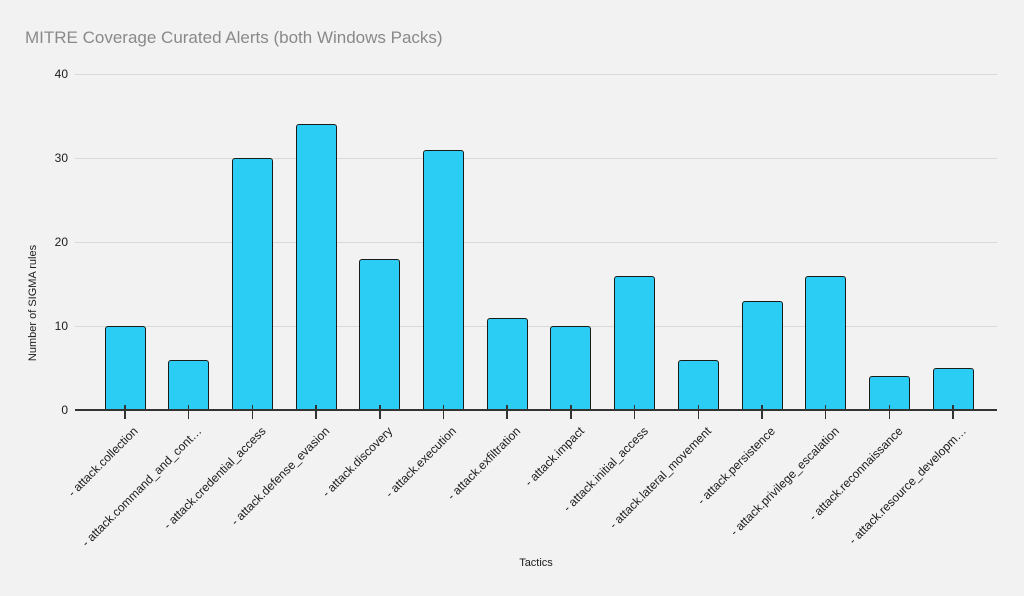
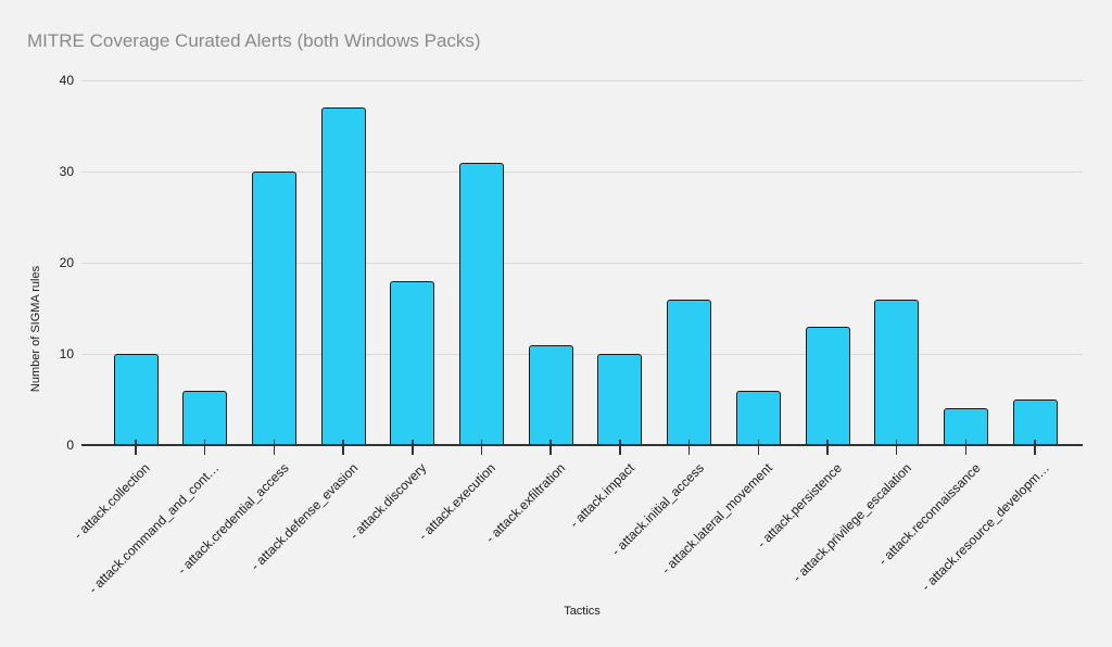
- attack.defense_evasion: 34 -> 37
